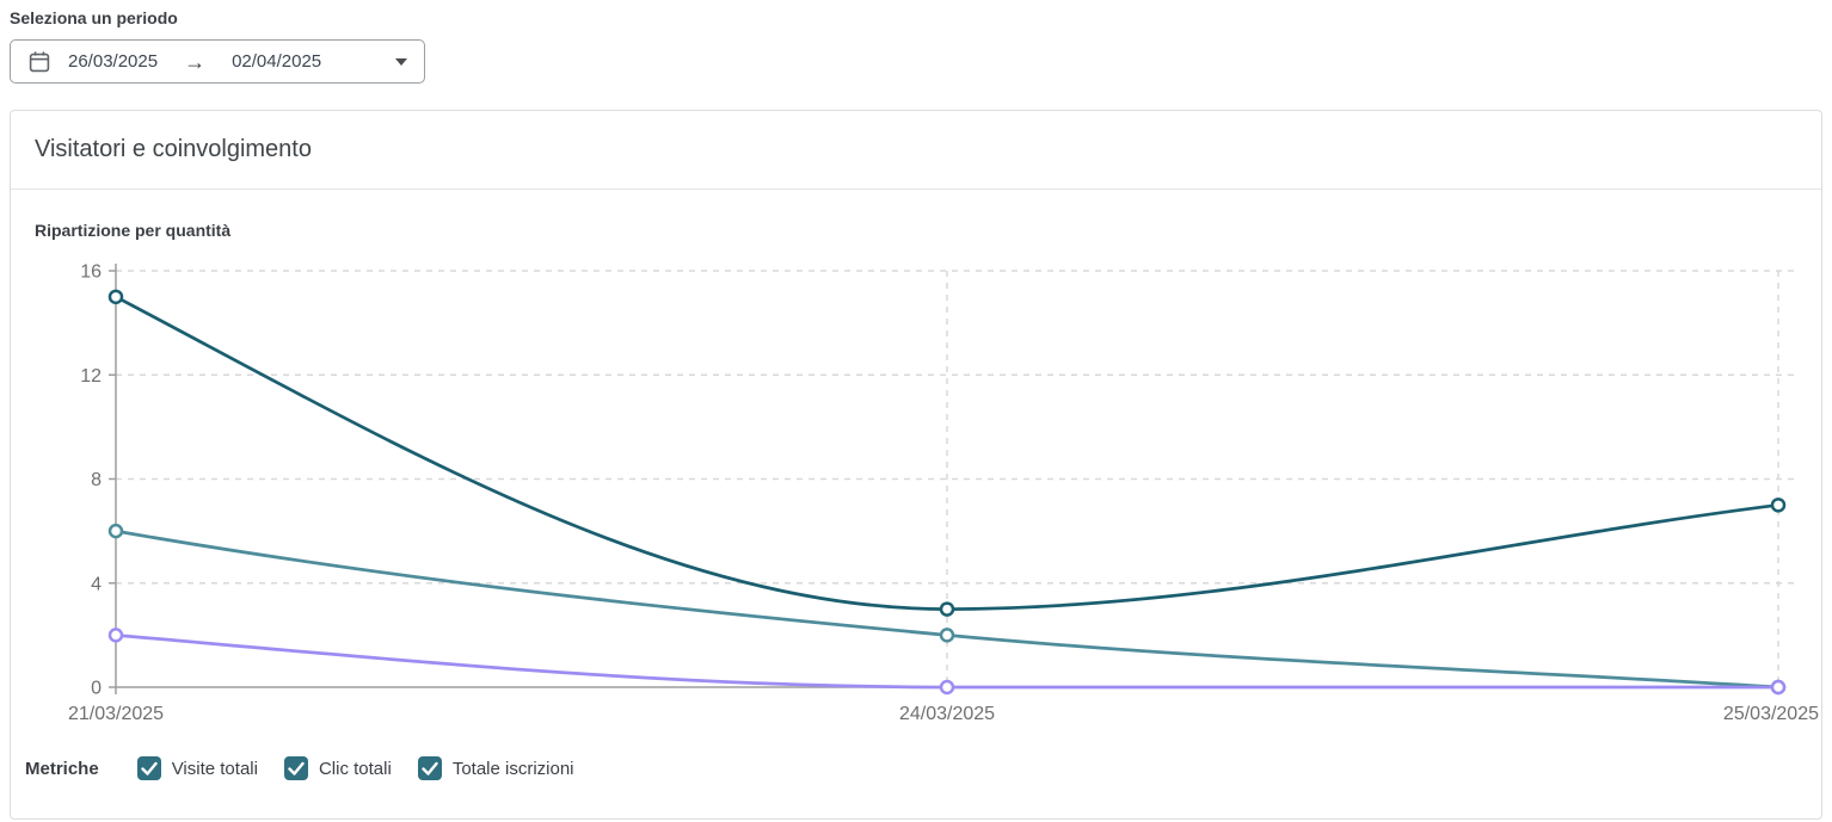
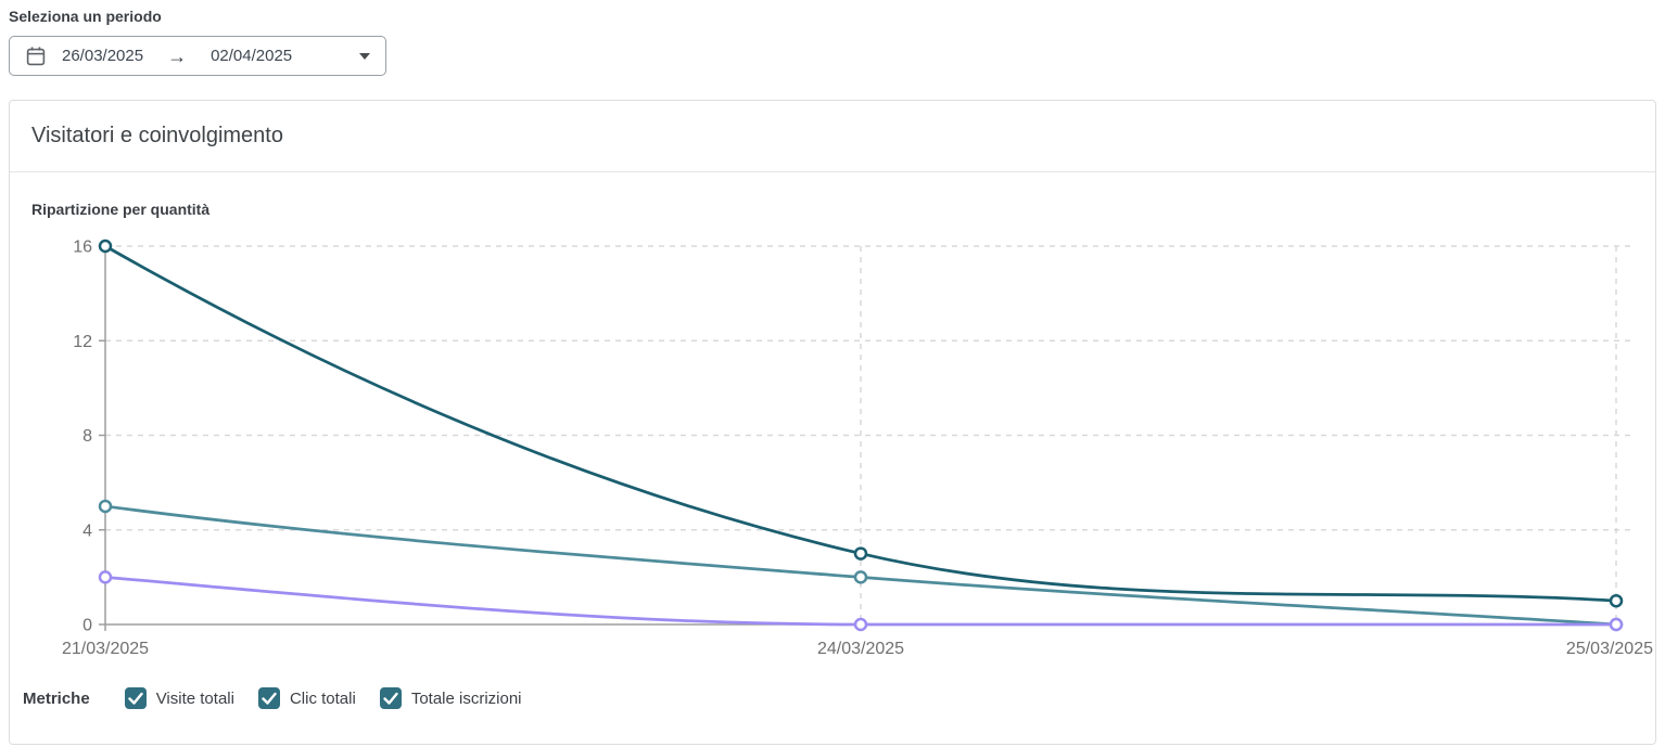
Visite totali/21/03/2025: 15 -> 16
Clic totali/21/03/2025: 6 -> 5
Visite totali/25/03/2025: 7 -> 1
